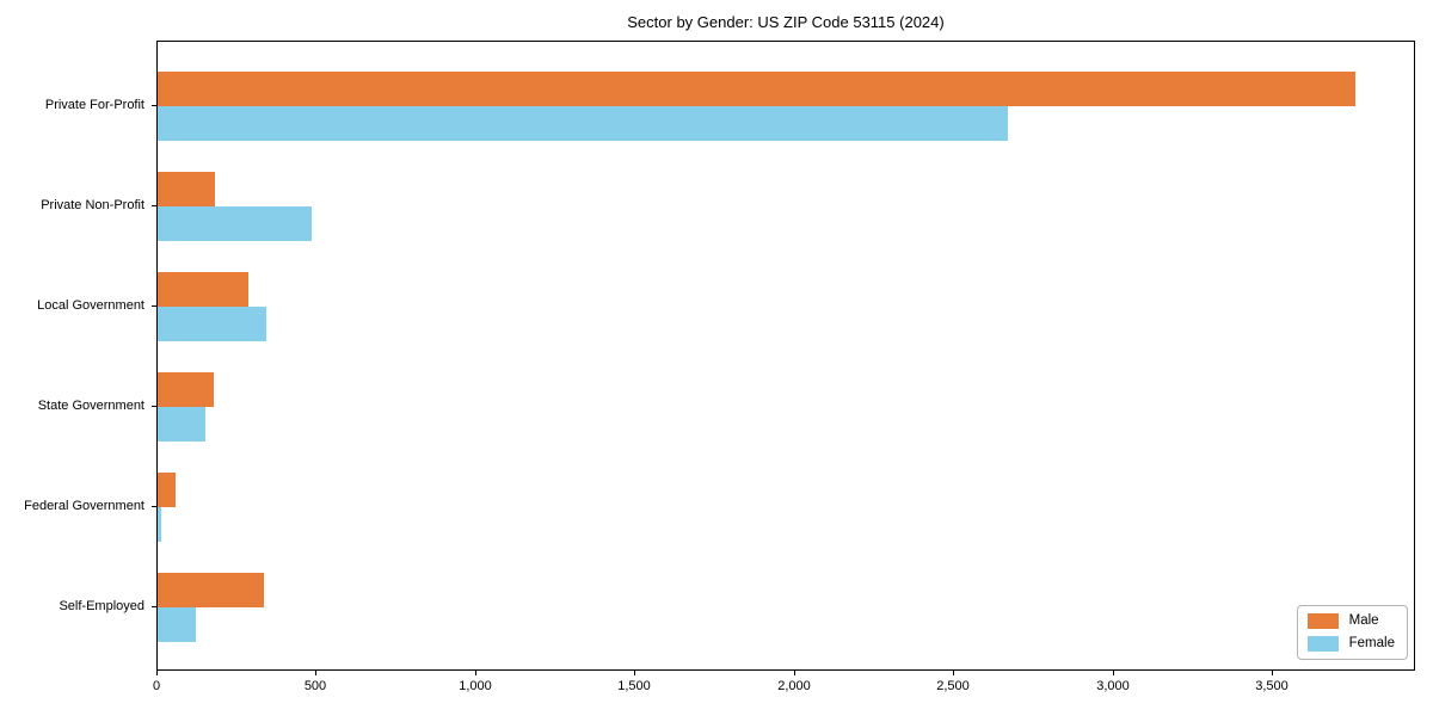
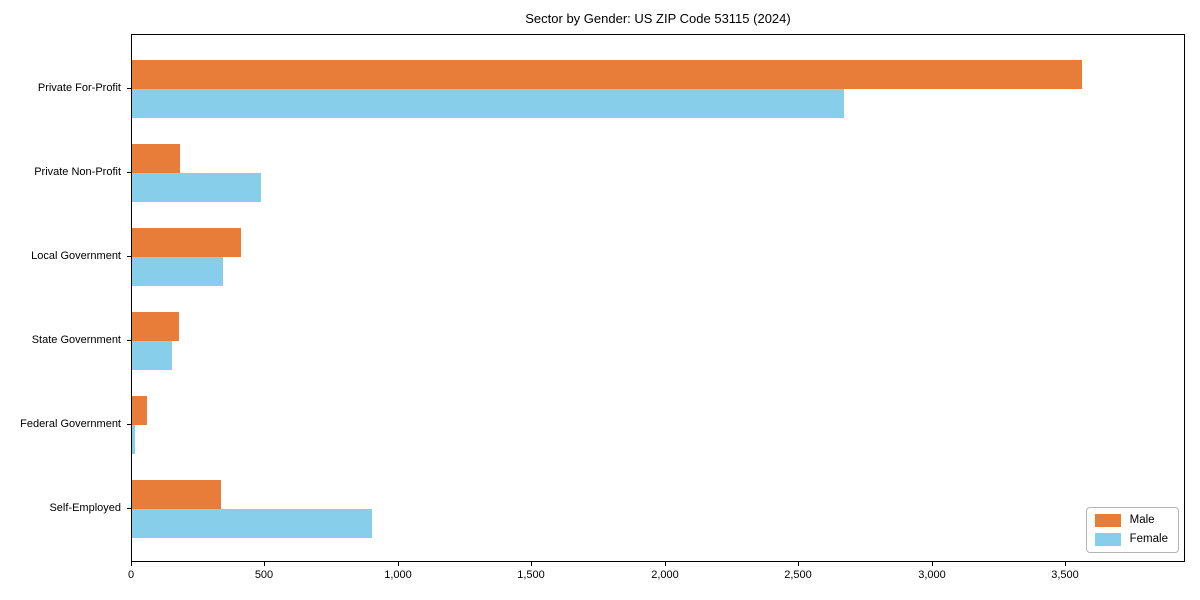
Male/Private For-Profit: 3760 -> 3560
Male/Local Government: 280 -> 410
Female/Self-Employed: 120 -> 900
